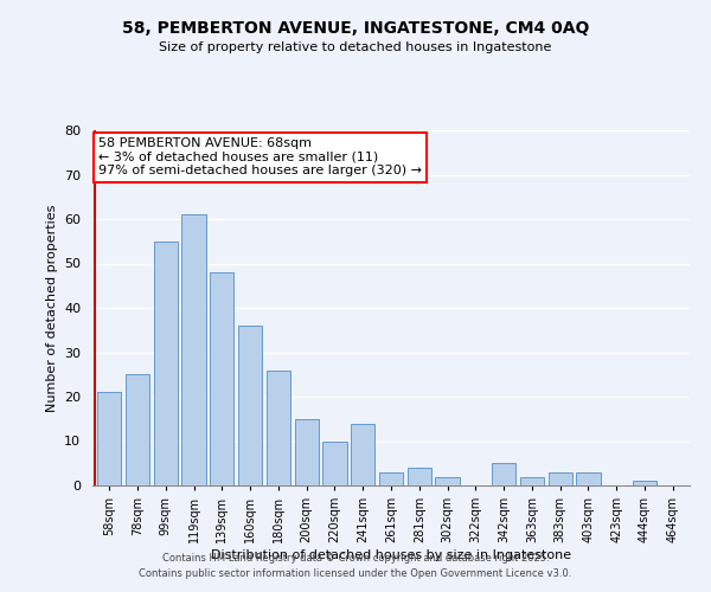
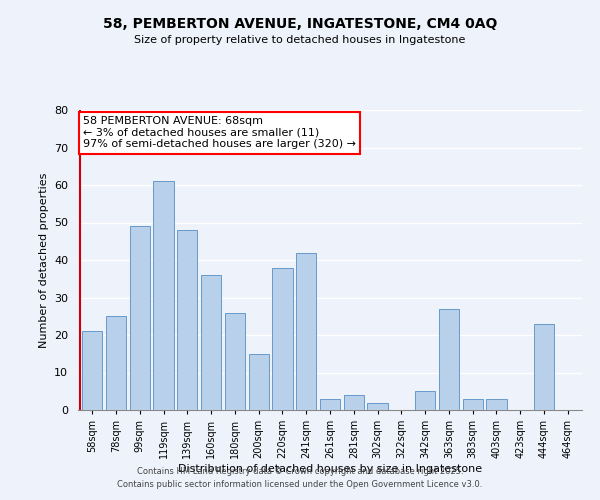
99sqm: 55 -> 49
220sqm: 10 -> 38
241sqm: 14 -> 42
363sqm: 2 -> 27
444sqm: 1 -> 23
